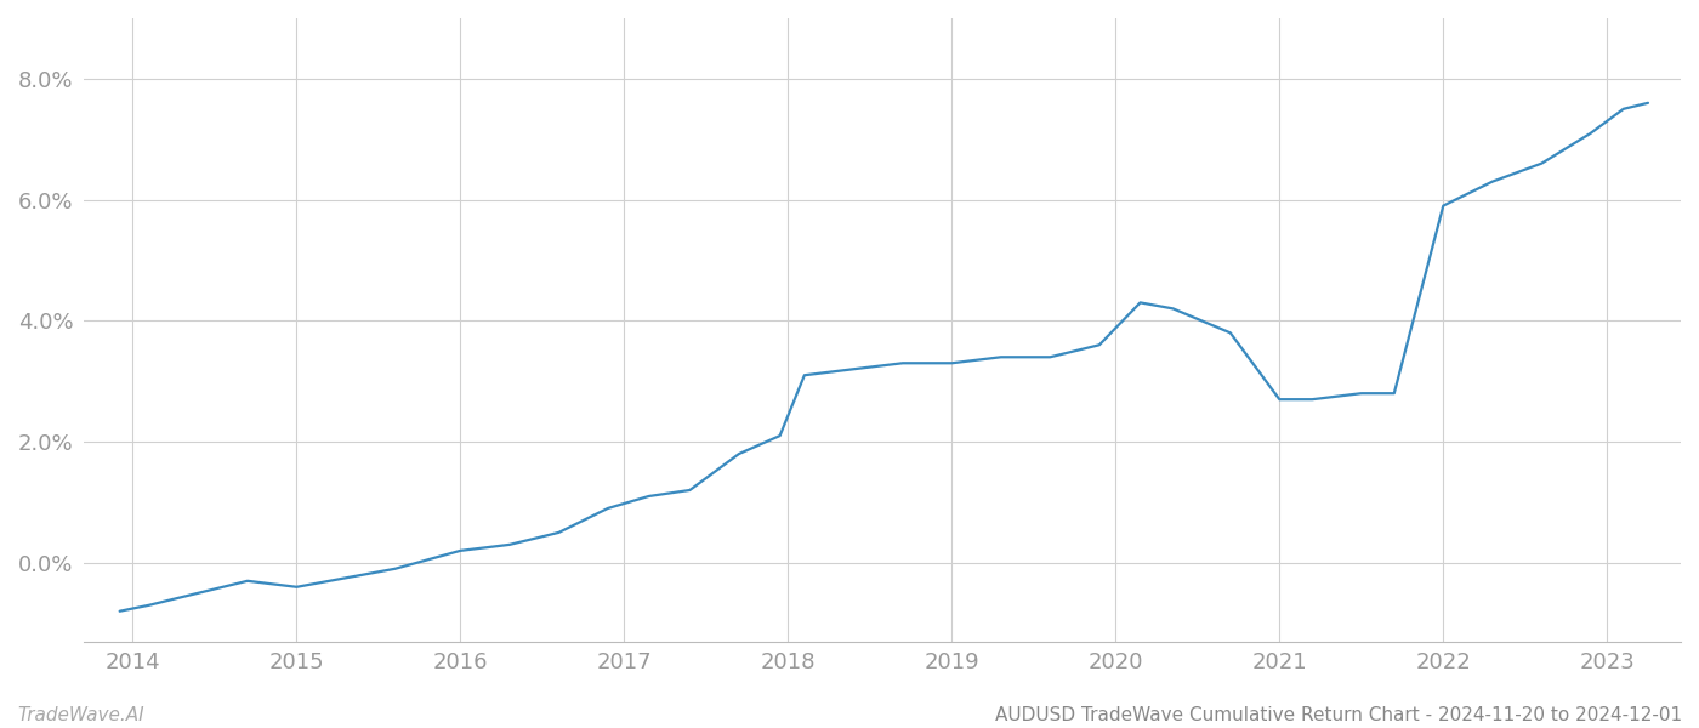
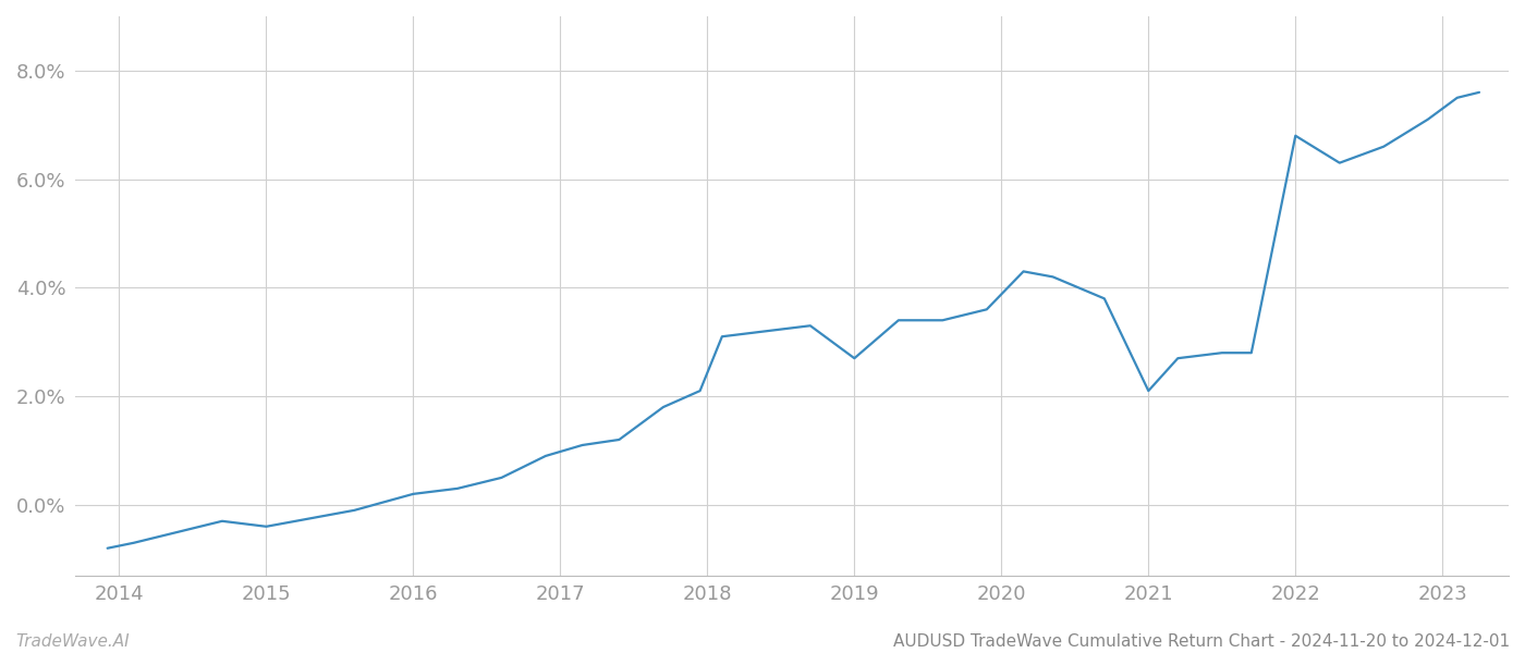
2019: 3.3% -> 2.7%
2021: 2.7% -> 2.1%
2022: 5.9% -> 6.8%
